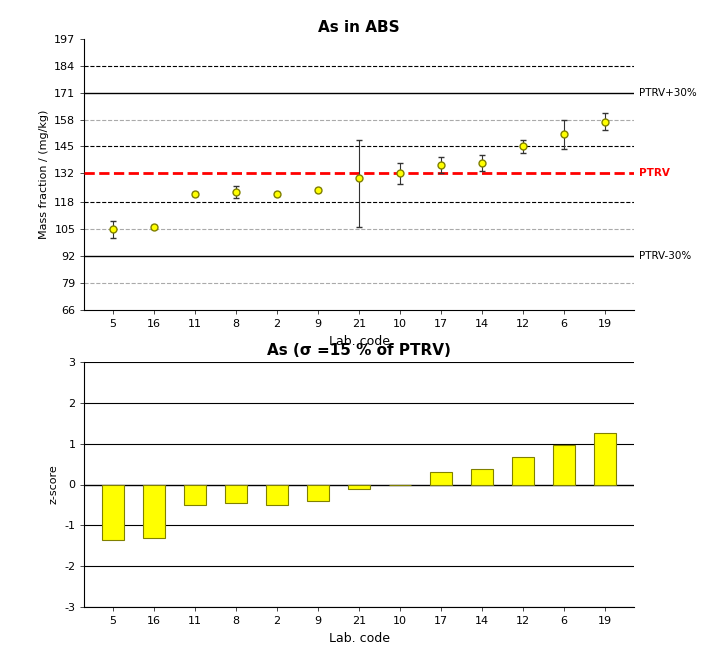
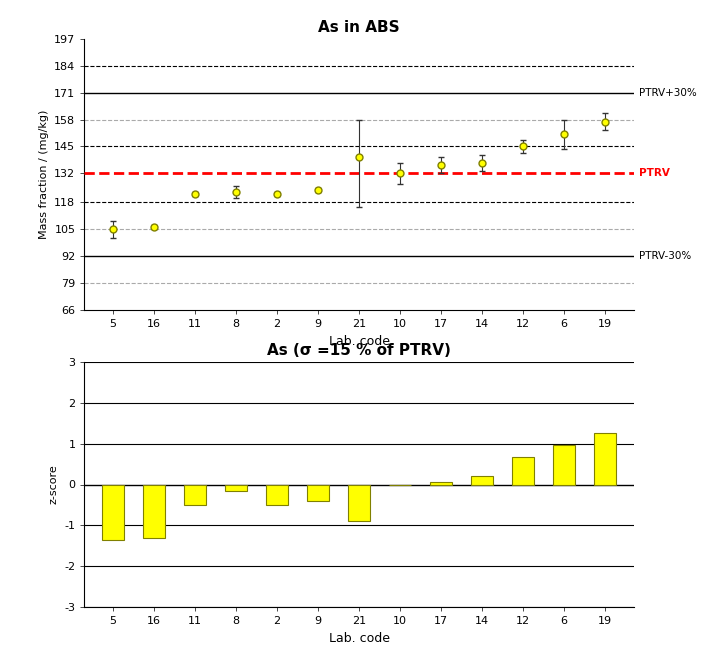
As in ABS/21: 130 -> 140
As (σ =15 % of PTRV)/8: -0.46 -> -0.15
As (σ =15 % of PTRV)/21: -0.10 -> -0.90
As (σ =15 % of PTRV)/17: 0.31 -> 0.05
As (σ =15 % of PTRV)/14: 0.38 -> 0.20
